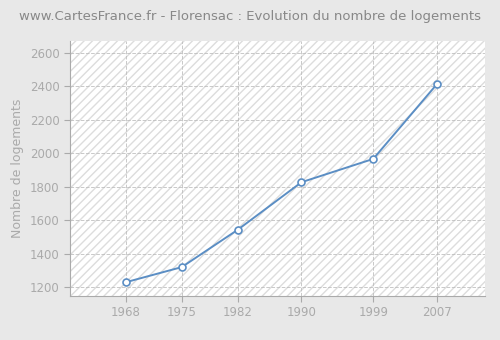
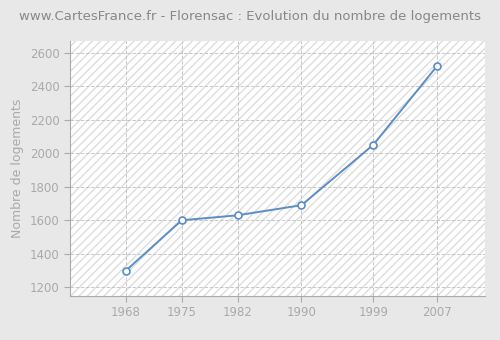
1968: 1230 -> 1300
1975: 1320 -> 1600
1982: 1540 -> 1630
1990: 1830 -> 1690
1999: 1970 -> 2050
2007: 2410 -> 2520
